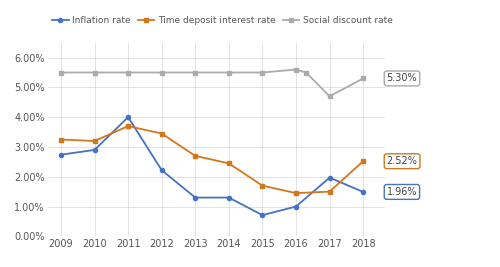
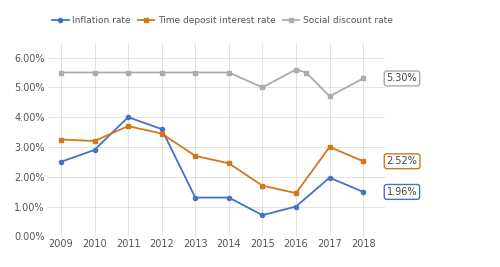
Inflation rate/2009: 2.74% -> 2.50%
Inflation rate/2012: 2.22% -> 3.60%
Social discount rate/2015: 5.5% -> 5.0%
Time deposit interest rate/2017: 1.50% -> 3.00%
